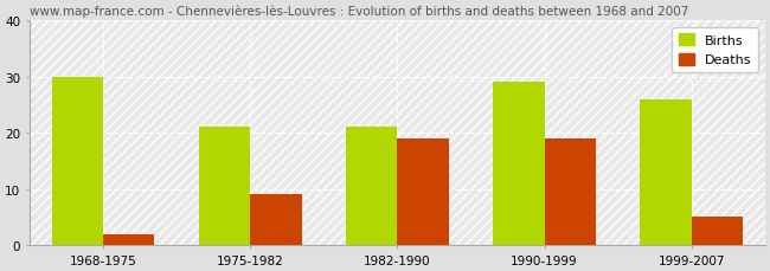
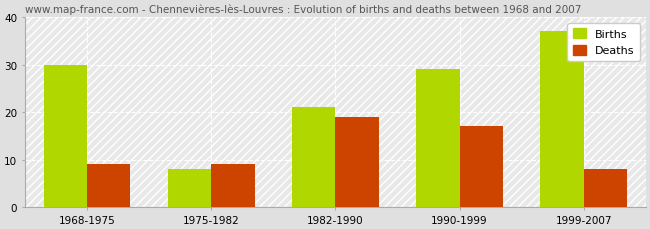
Deaths/1968-1975: 2 -> 9
Births/1975-1982: 21 -> 8
Deaths/1990-1999: 19 -> 17
Births/1999-2007: 26 -> 37
Deaths/1999-2007: 5 -> 8
